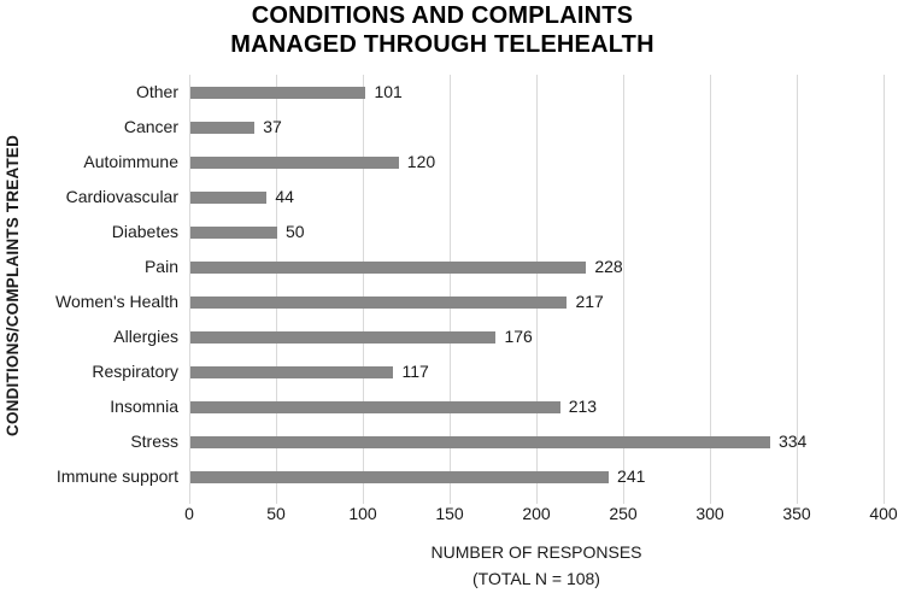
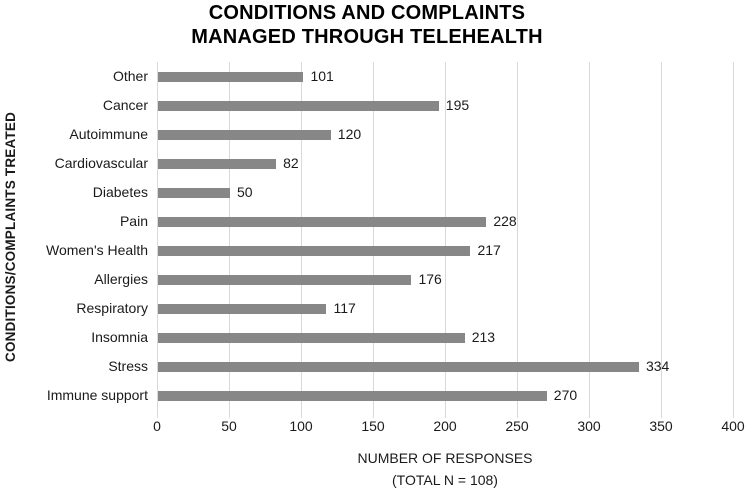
Cancer: 37 -> 195
Cardiovascular: 44 -> 82
Immune support: 241 -> 270
